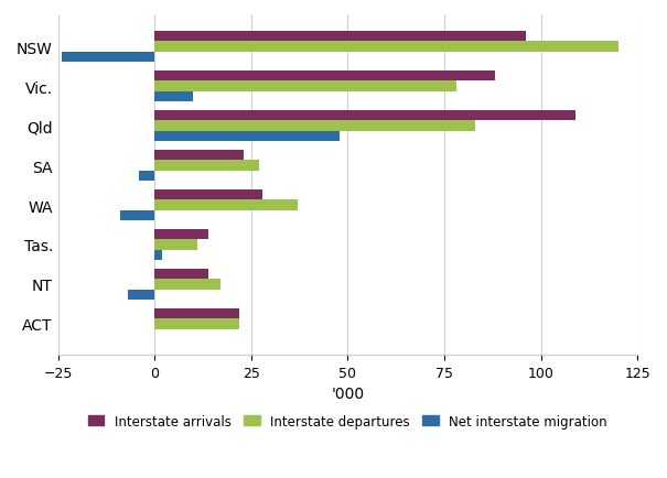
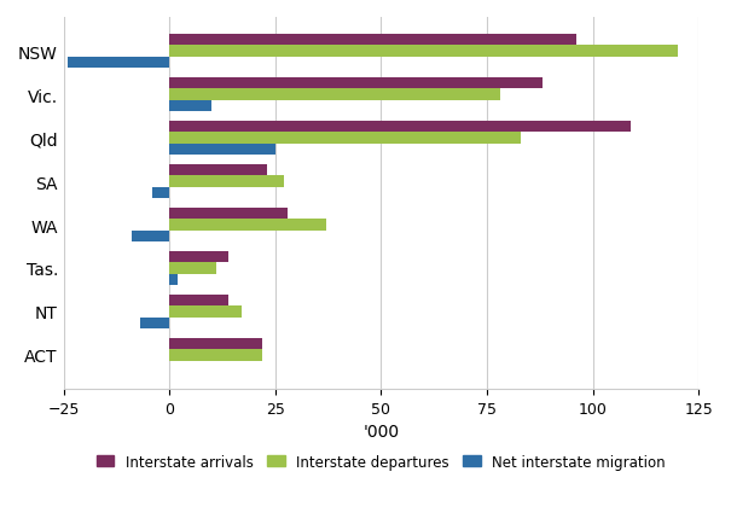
Net interstate migration/Qld: 48 -> 25
